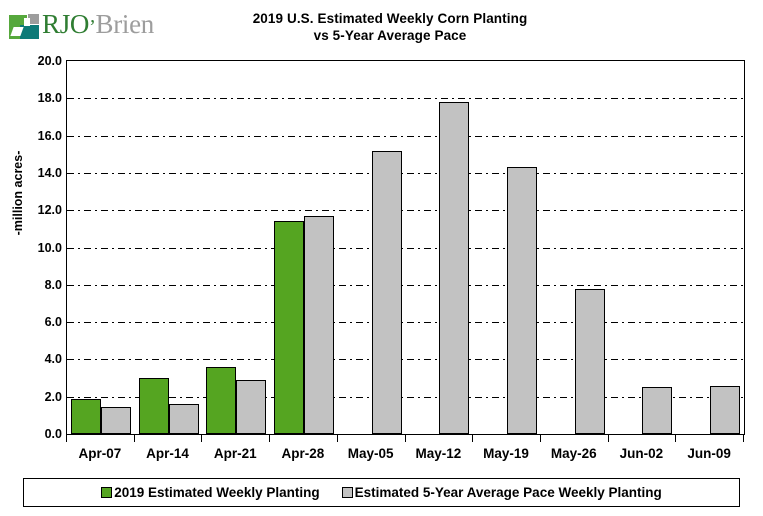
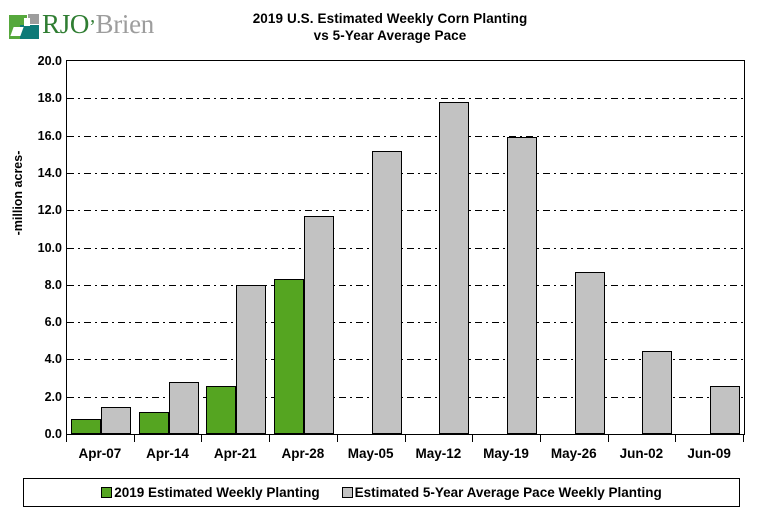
2019 Estimated Weekly Planting/Apr-07: 1.9 -> 0.8
2019 Estimated Weekly Planting/Apr-14: 3.0 -> 1.2
Estimated 5-Year Average Pace Weekly Planting/Apr-14: 1.6 -> 2.8
2019 Estimated Weekly Planting/Apr-21: 3.6 -> 2.6
Estimated 5-Year Average Pace Weekly Planting/Apr-21: 2.9 -> 8.0
2019 Estimated Weekly Planting/Apr-28: 11.4 -> 8.3
Estimated 5-Year Average Pace Weekly Planting/May-19: 14.3 -> 15.9
Estimated 5-Year Average Pace Weekly Planting/May-26: 7.8 -> 8.7
Estimated 5-Year Average Pace Weekly Planting/Jun-02: 2.5 -> 4.5
